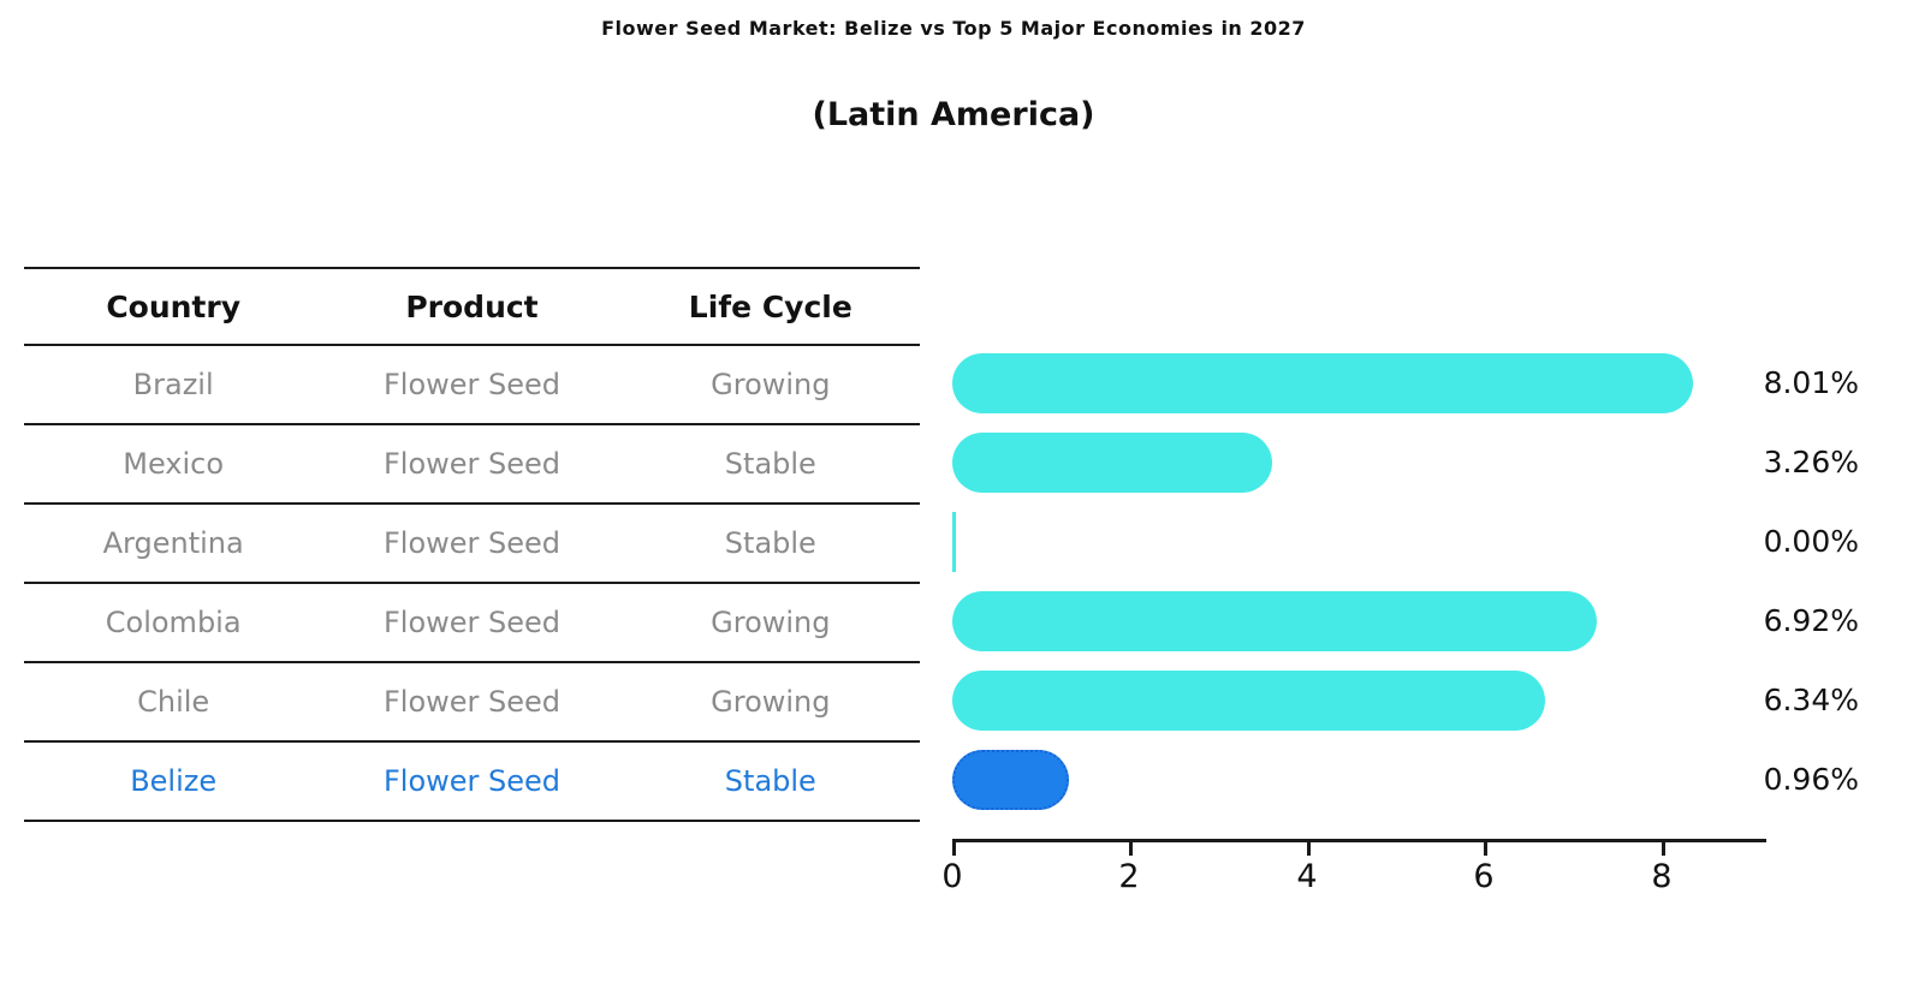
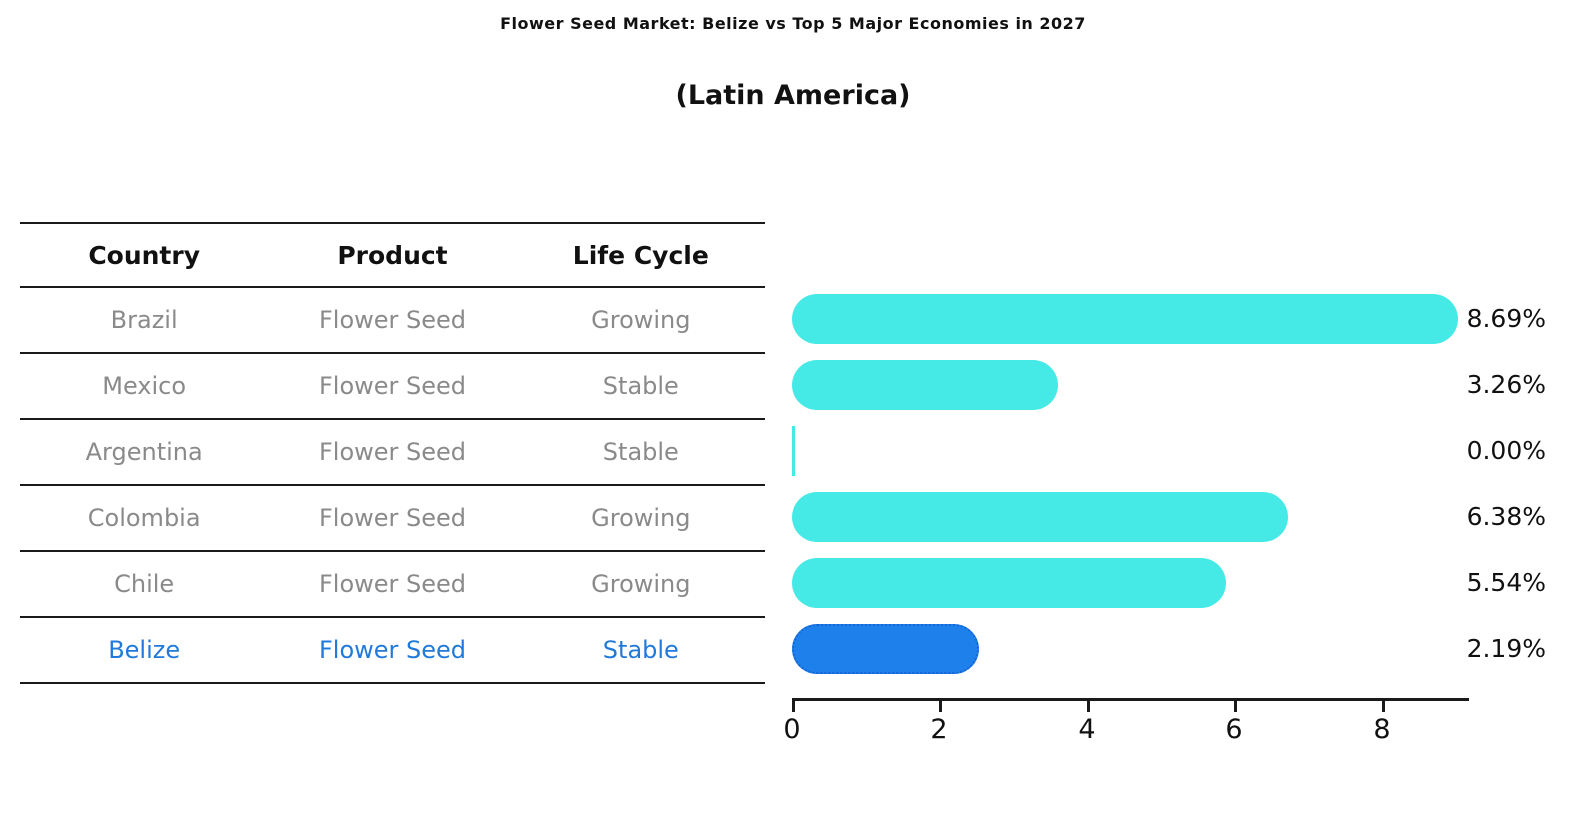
Brazil: 8.01% -> 8.69%
Colombia: 6.92% -> 6.38%
Chile: 6.34% -> 5.54%
Belize: 0.96% -> 2.19%
